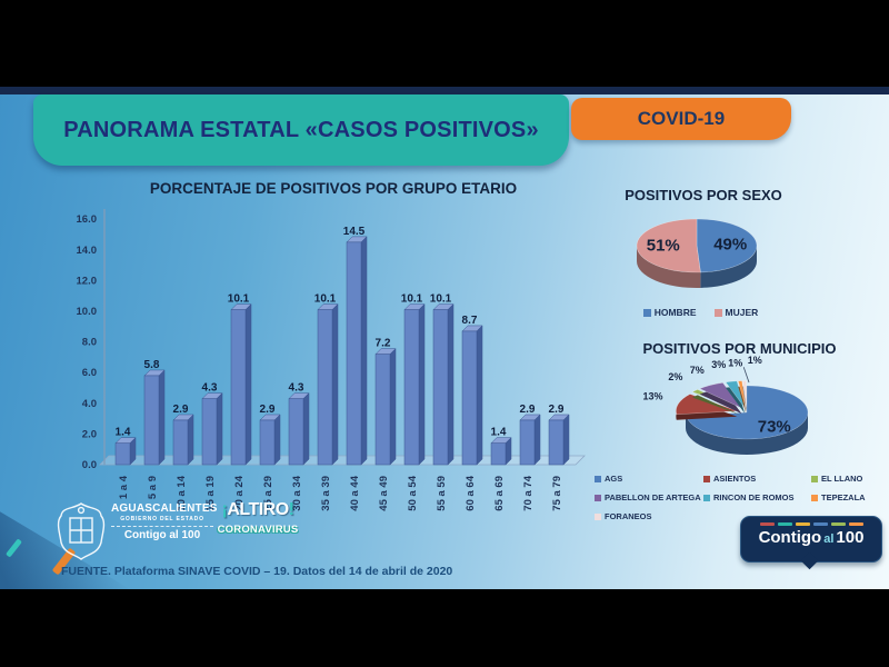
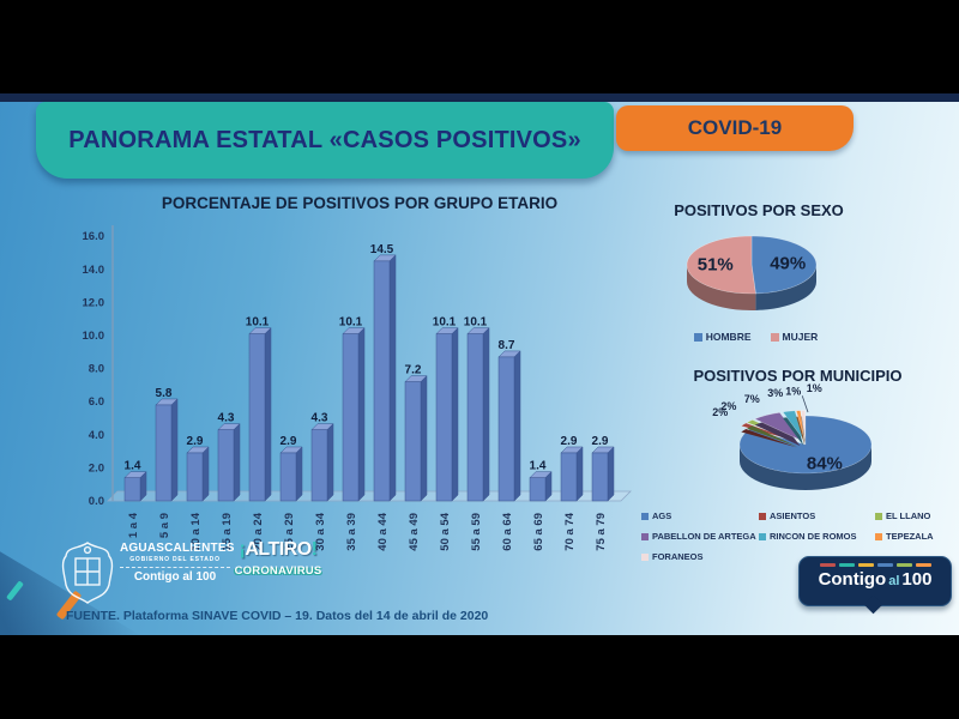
POSITIVOS POR MUNICIPIO/AGS: 73% -> 84%
POSITIVOS POR MUNICIPIO/ASIENTOS: 13% -> 2%
